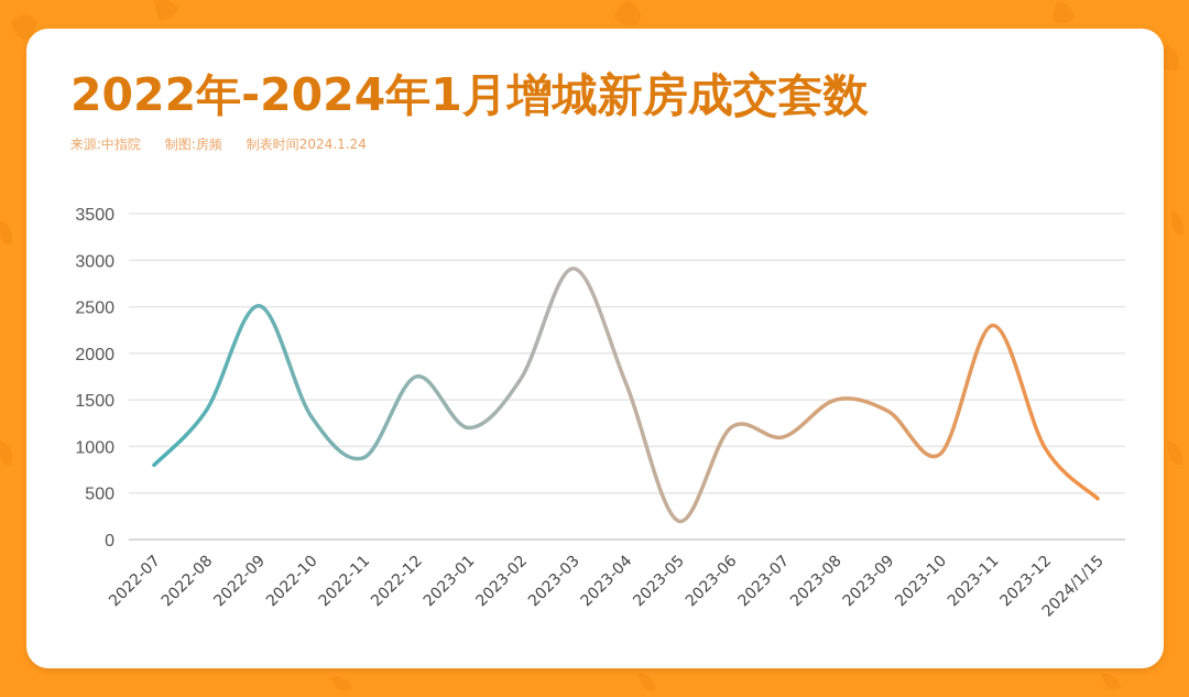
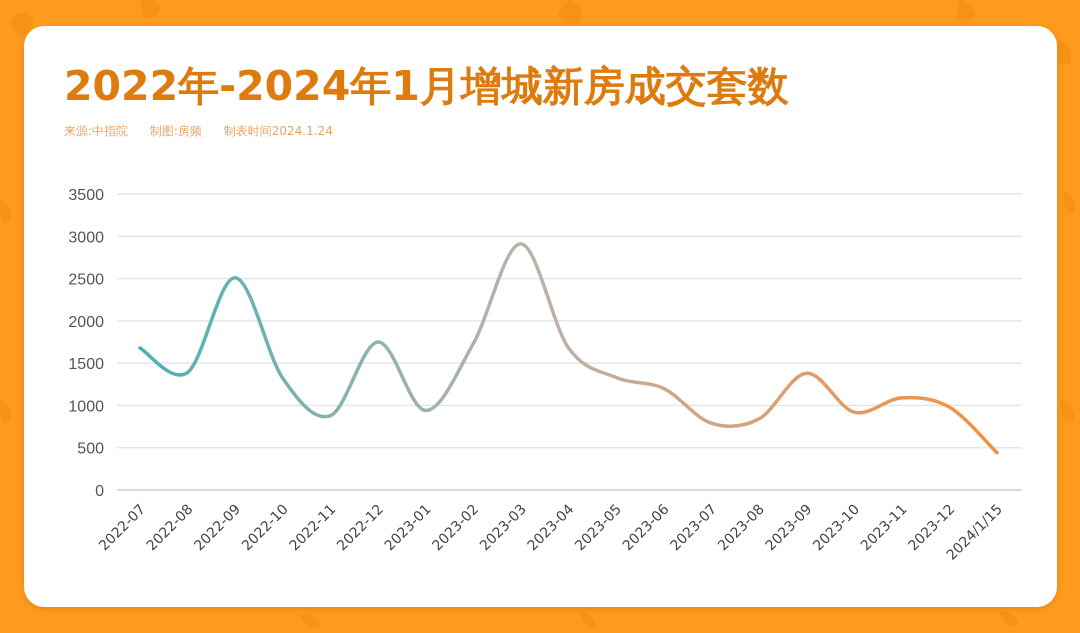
2022-07: 800 -> 1700
2023-01: 1200 -> 900
2023-05: 200 -> 1300
2023-07: 1100 -> 800
2023-08: 1500 -> 800
2023-11: 2300 -> 1100
